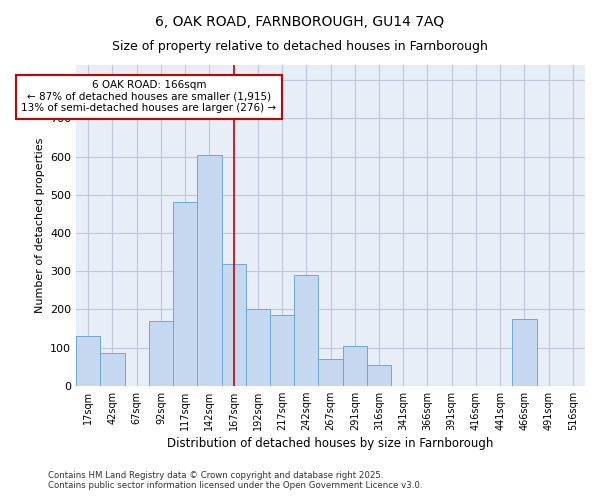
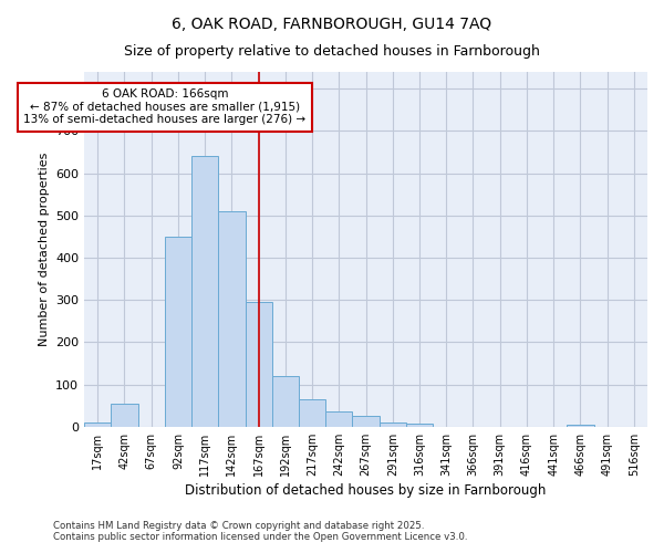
17sqm: 130 -> 10
42sqm: 85 -> 55
92sqm: 170 -> 450
117sqm: 480 -> 640
142sqm: 605 -> 510
167sqm: 320 -> 295
192sqm: 200 -> 120
217sqm: 185 -> 65
242sqm: 290 -> 35
267sqm: 70 -> 25
291sqm: 105 -> 10
316sqm: 55 -> 8
466sqm: 175 -> 5
